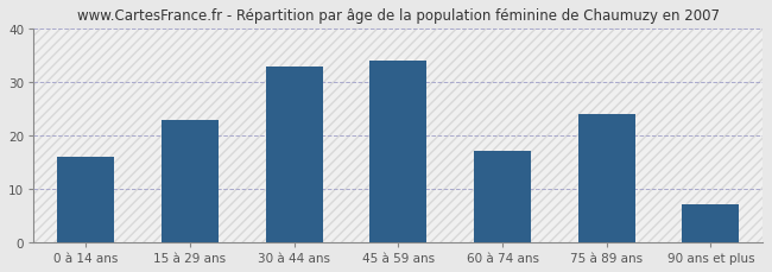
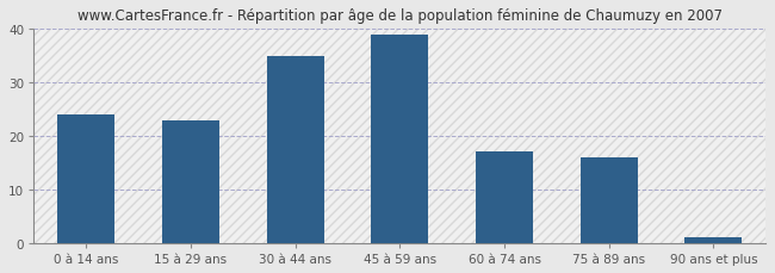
0 à 14 ans: 16 -> 24
30 à 44 ans: 33 -> 35
45 à 59 ans: 34 -> 39
75 à 89 ans: 24 -> 16
90 ans et plus: 7 -> 1
